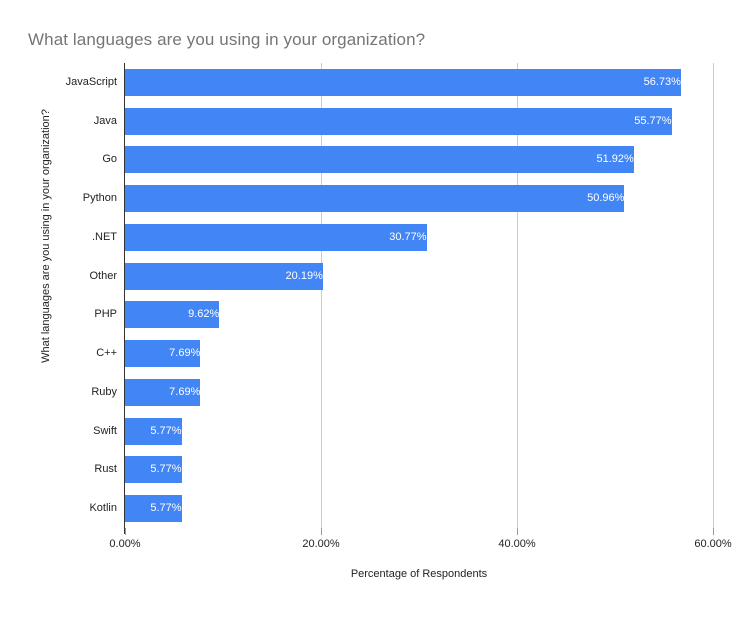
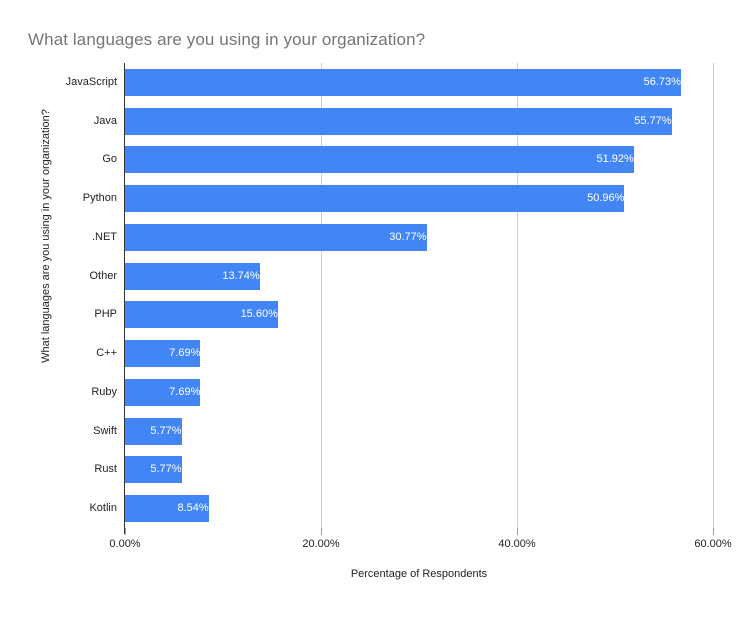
Other: 20.19% -> 13.74%
PHP: 9.62% -> 15.60%
Kotlin: 5.77% -> 8.54%
